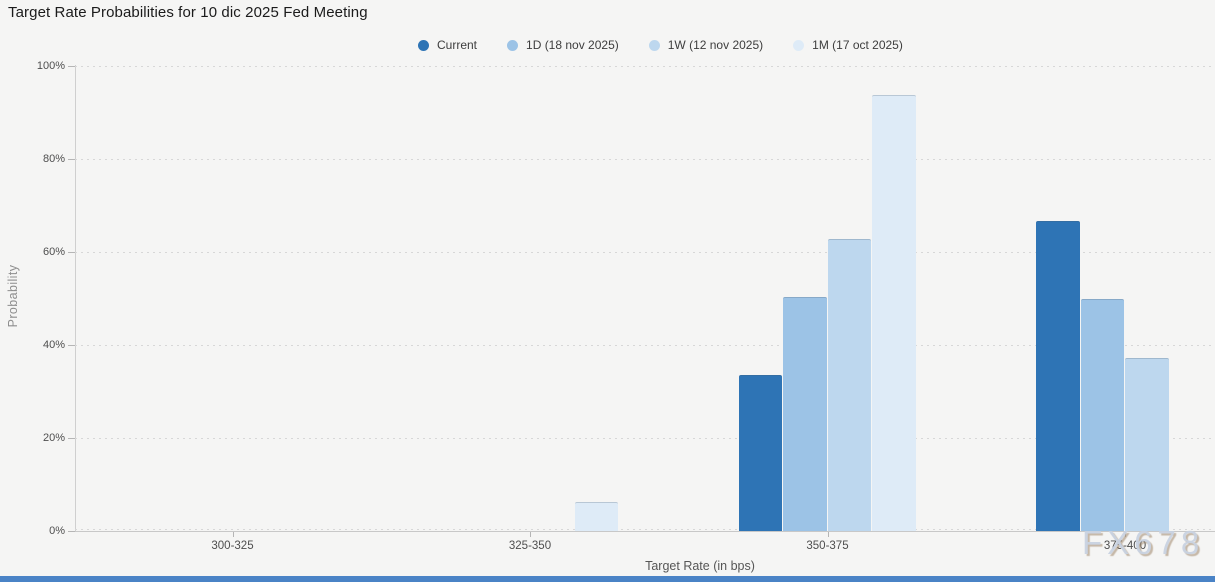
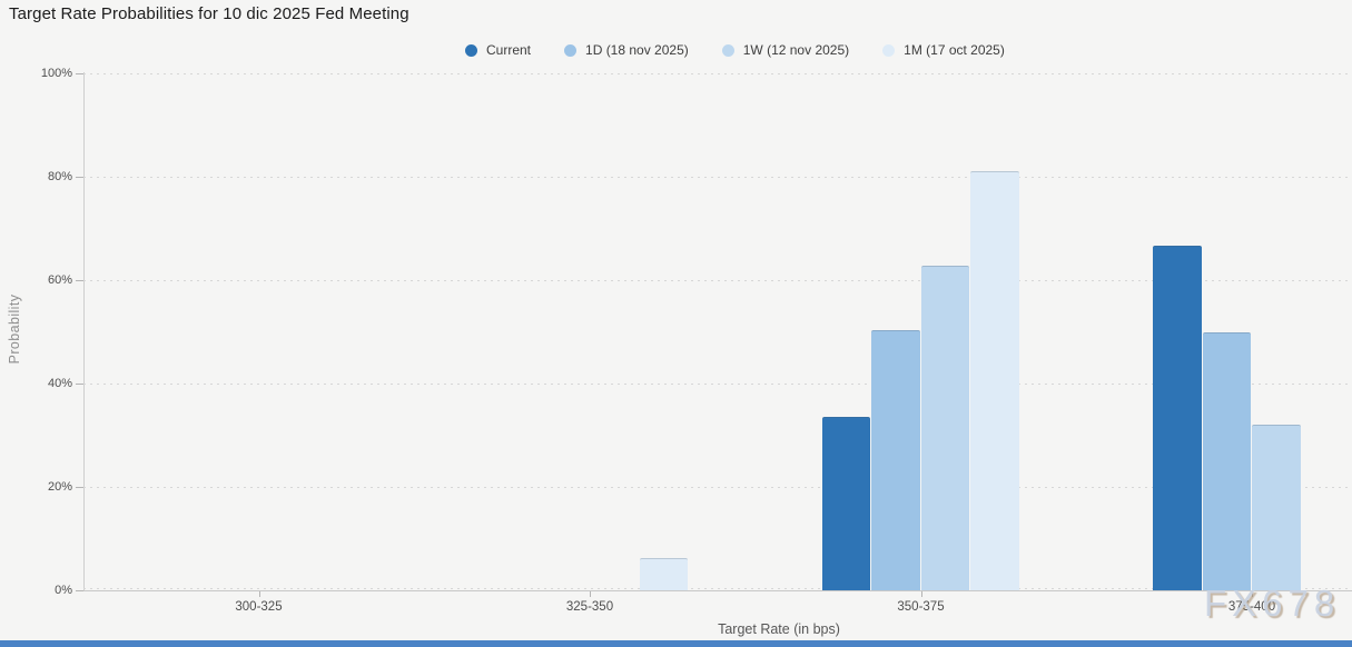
1M (17 oct 2025)/350-375: 94% -> 81%
1W (12 nov 2025)/375-400: 37% -> 32%
